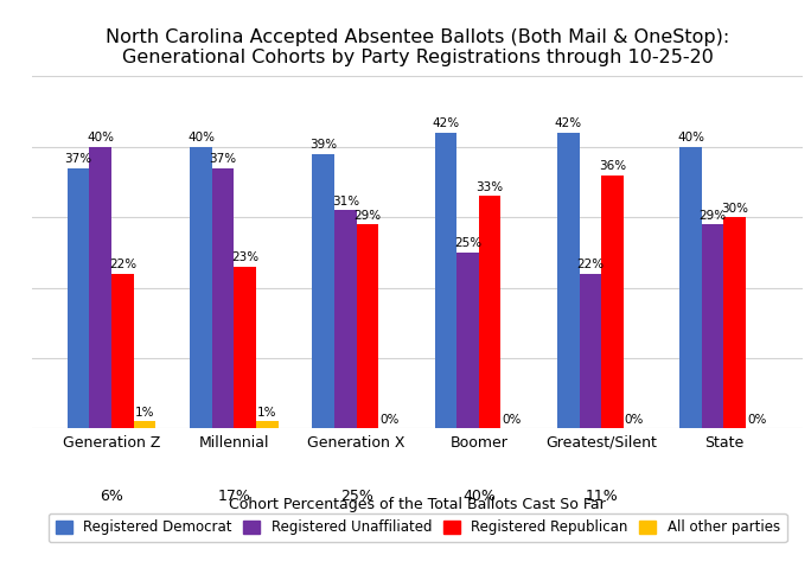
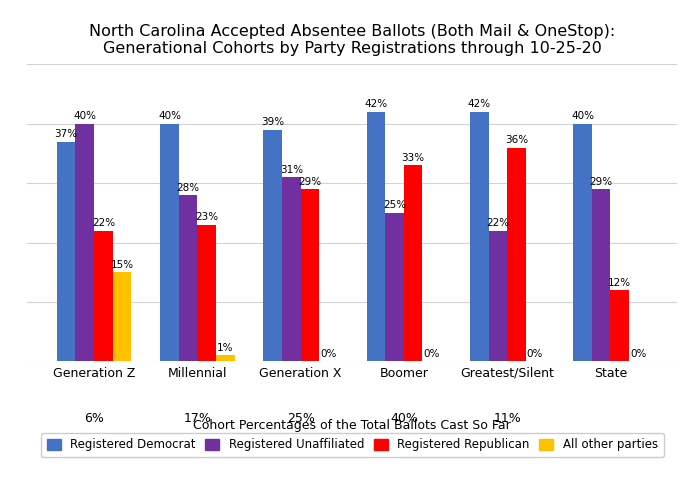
All other parties/Generation Z: 1% -> 15%
Registered Unaffiliated/Millennial: 37% -> 28%
Registered Republican/State: 30% -> 12%
